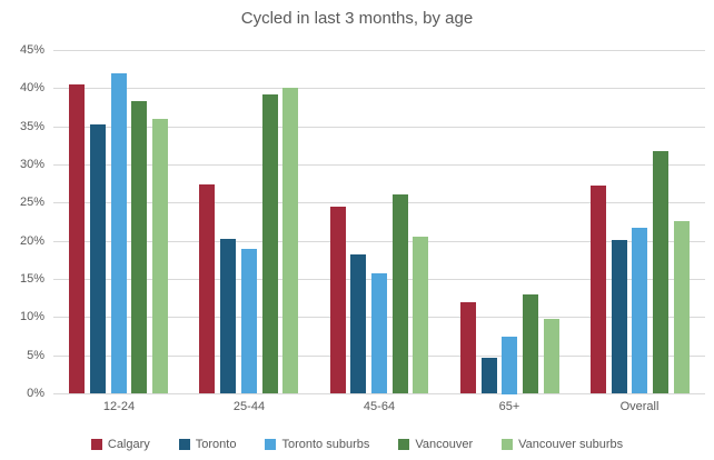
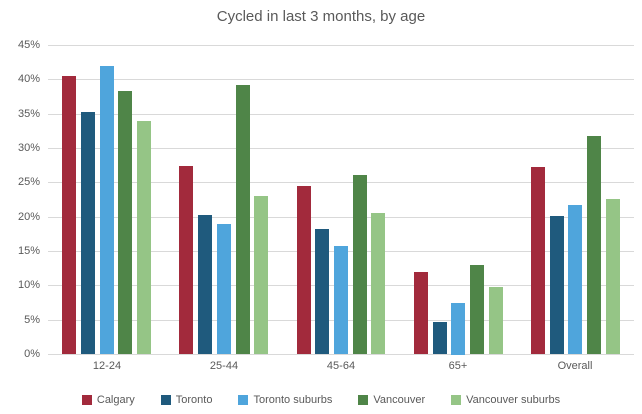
Vancouver suburbs/12-24: 36% -> 34%
Vancouver suburbs/25-44: 40% -> 23%
